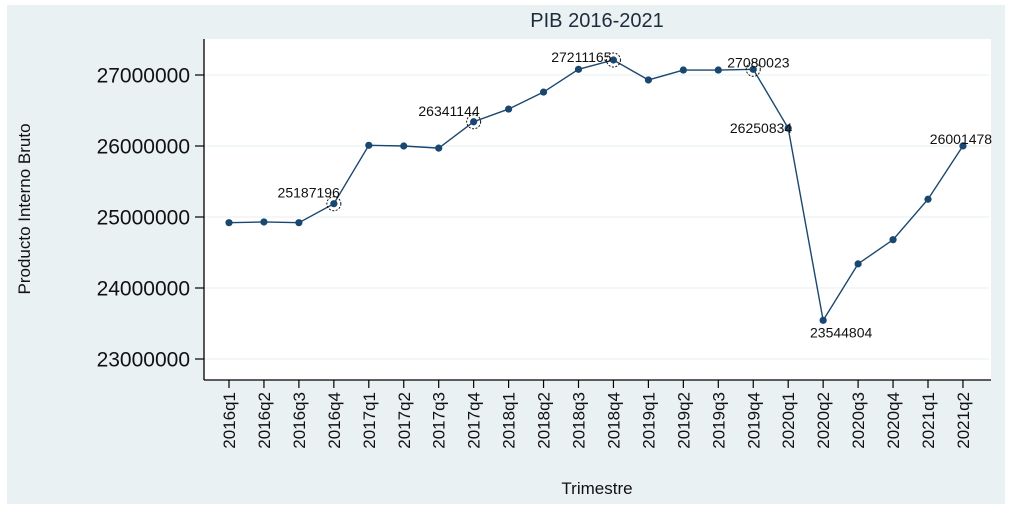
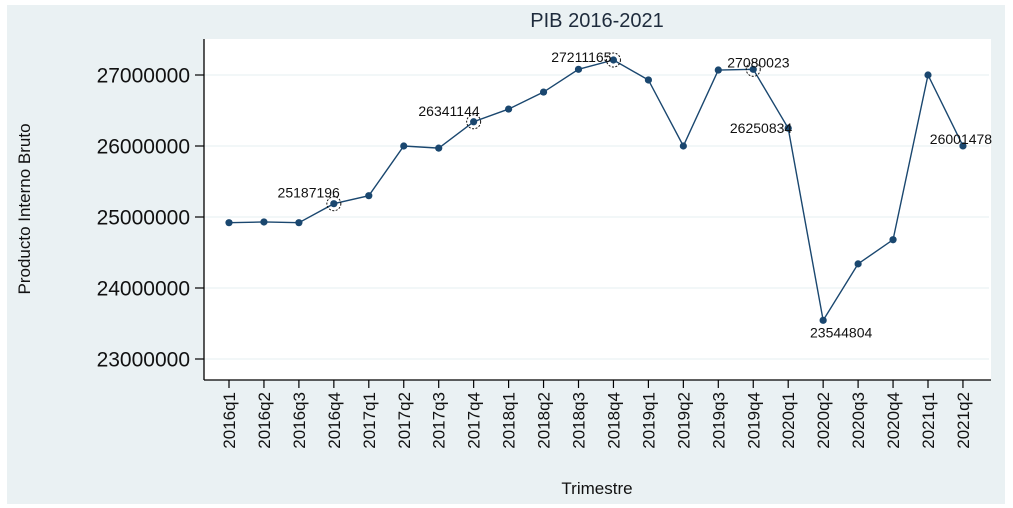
2017q1: 26000000 -> 25300000
2019q2: 27100000 -> 26000000
2021q1: 25200000 -> 27000000
